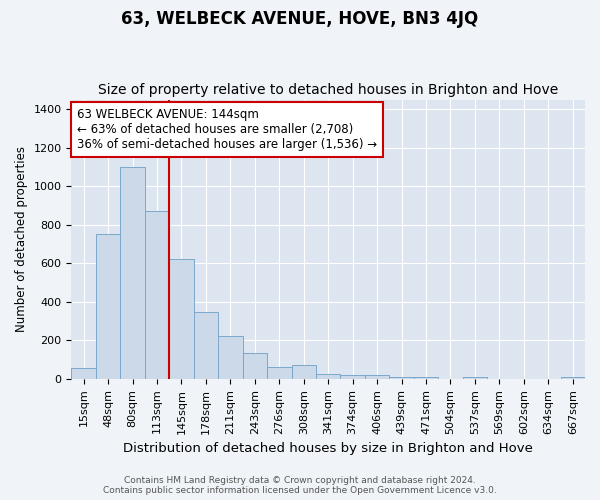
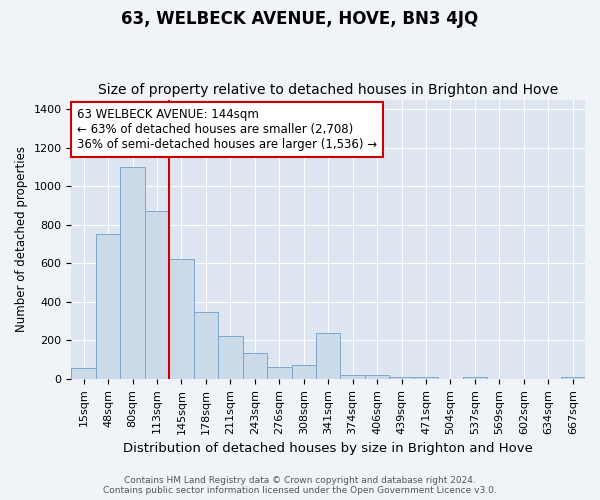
341sqm: 30 -> 240
